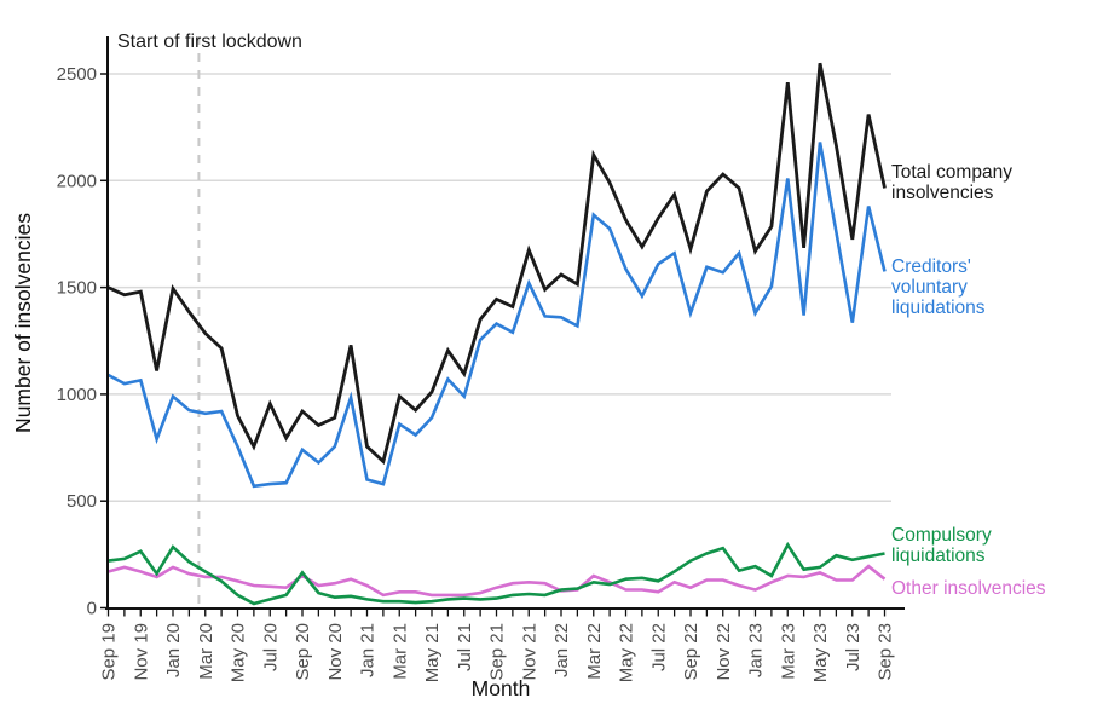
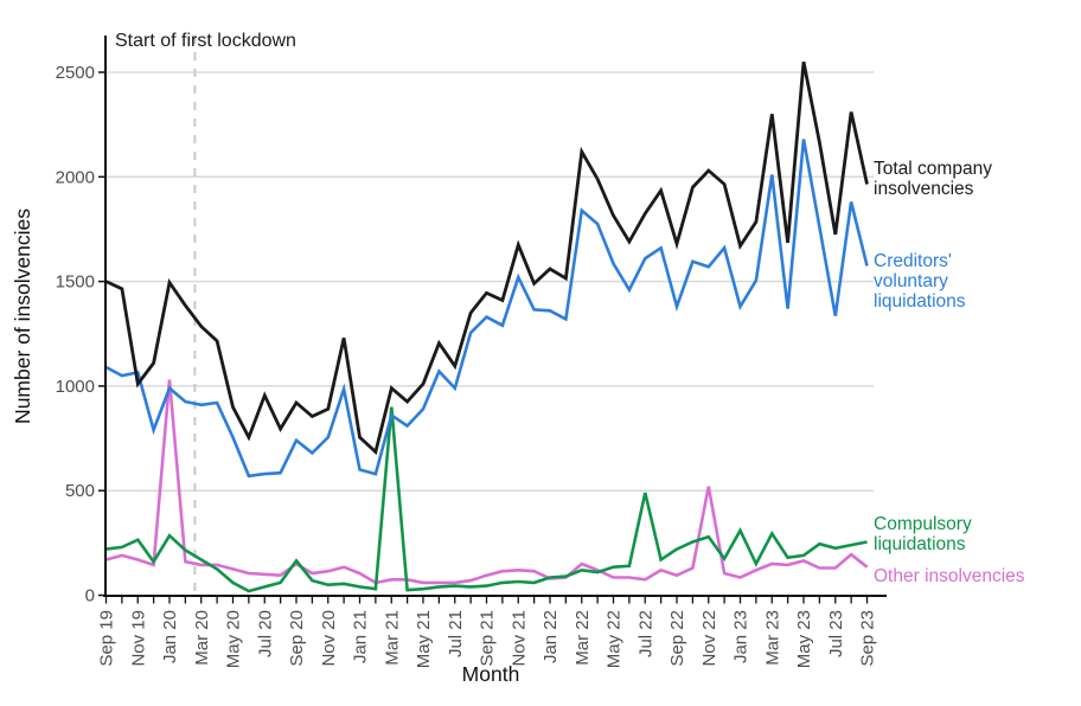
Total company insolvencies/Nov 19: 1480 -> 1010
Other insolvencies/Jan 20: 190 -> 1030
Compulsory liquidations/Mar 21: 30 -> 900
Compulsory liquidations/Jul 22: 120 -> 490
Other insolvencies/Nov 22: 130 -> 520
Compulsory liquidations/Jan 23: 200 -> 310
Total company insolvencies/Mar 23: 2460 -> 2300
